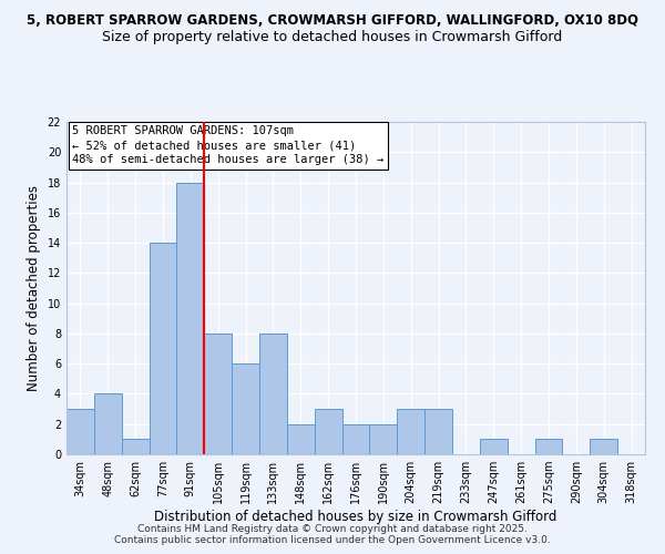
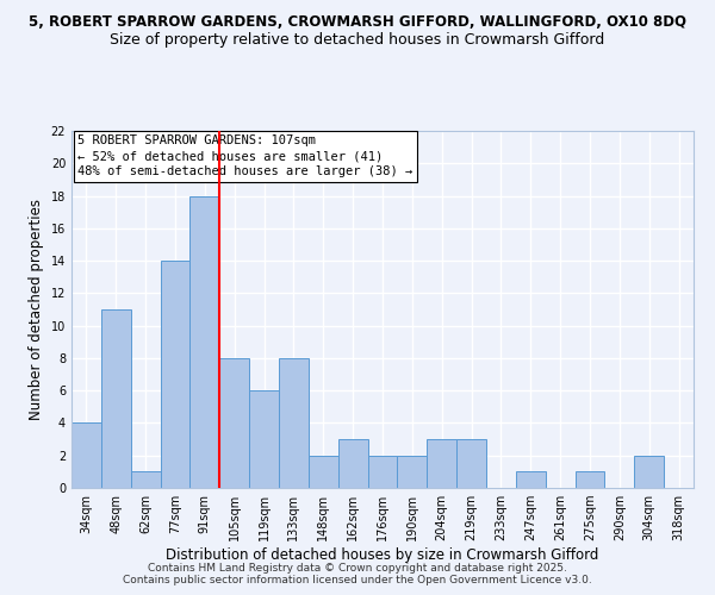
34sqm: 3 -> 4
48sqm: 4 -> 11
304sqm: 1 -> 2
